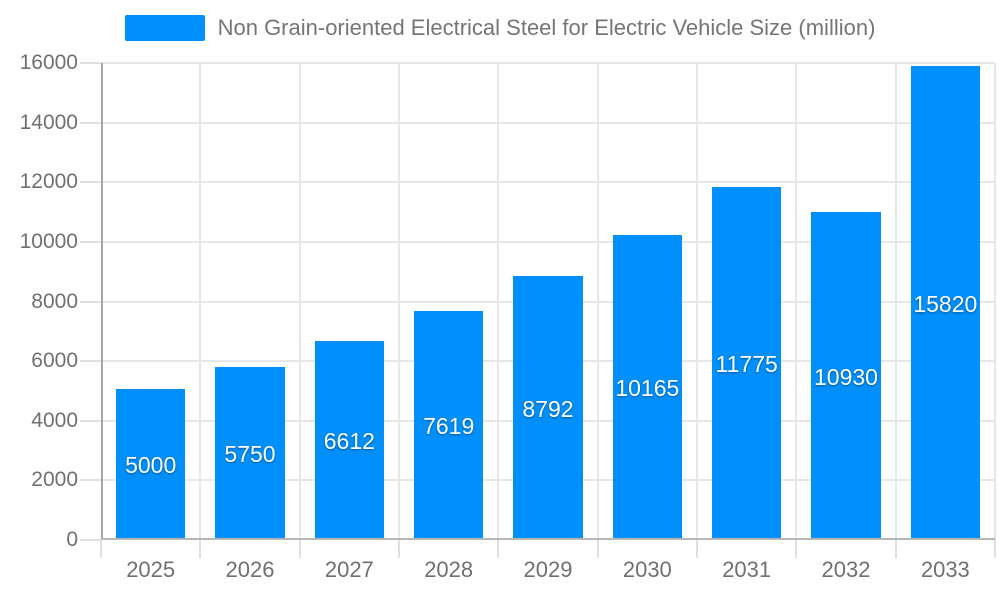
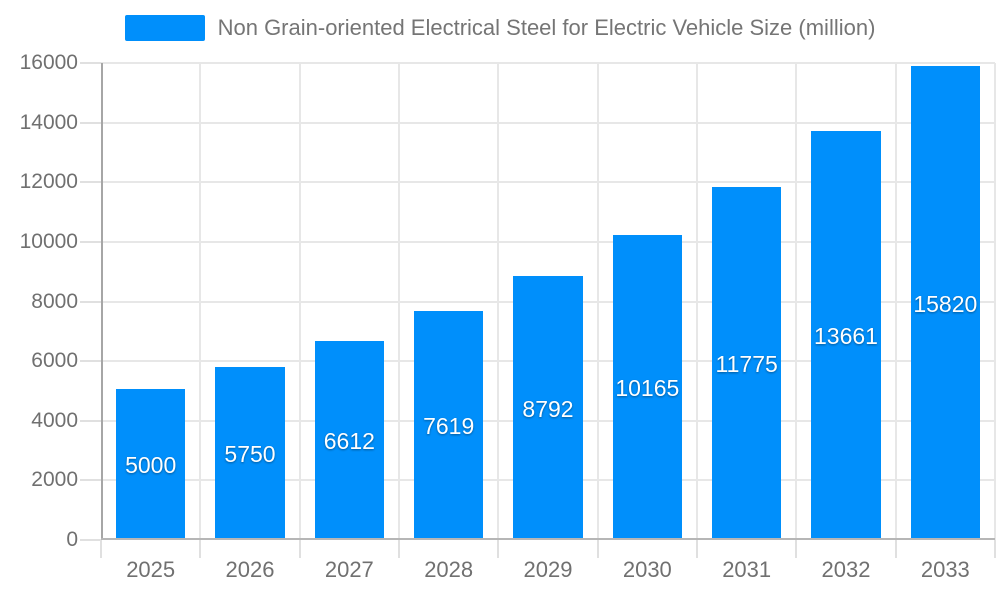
2032: 10930 -> 13661
